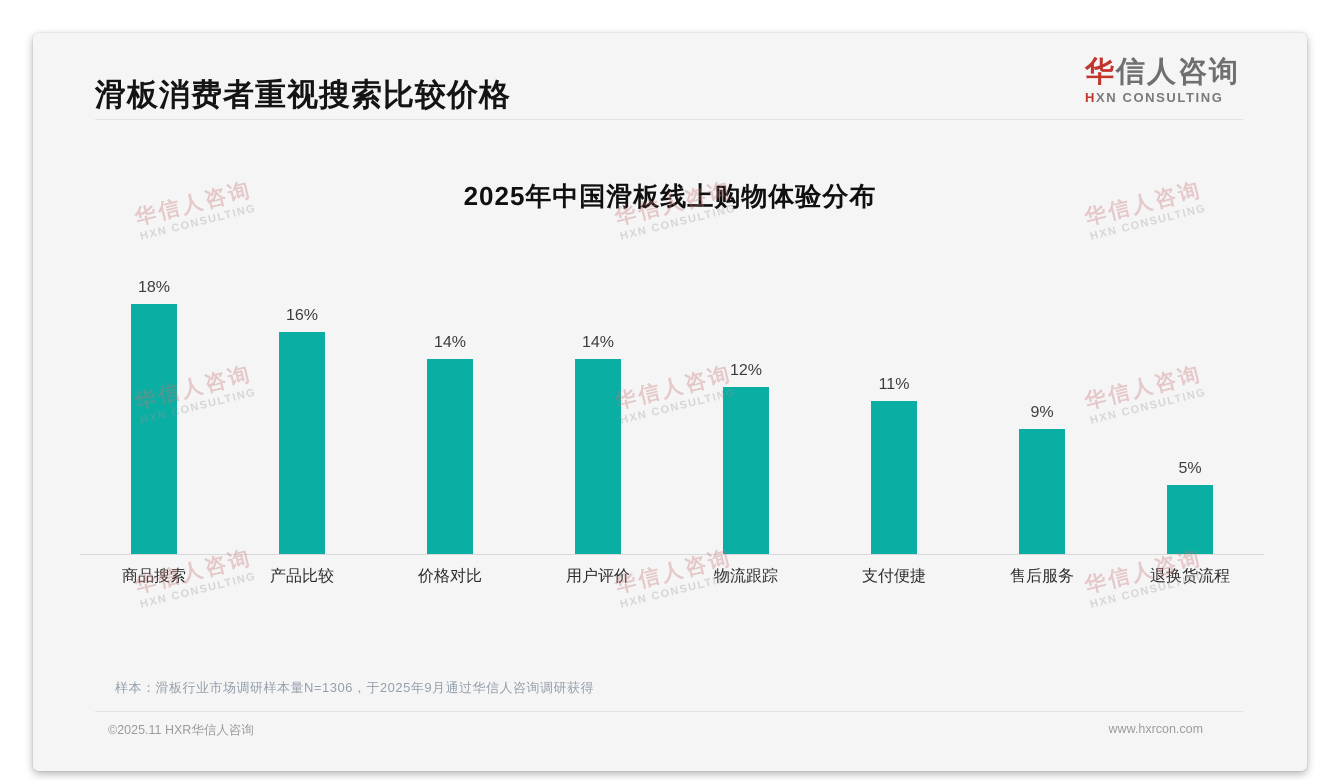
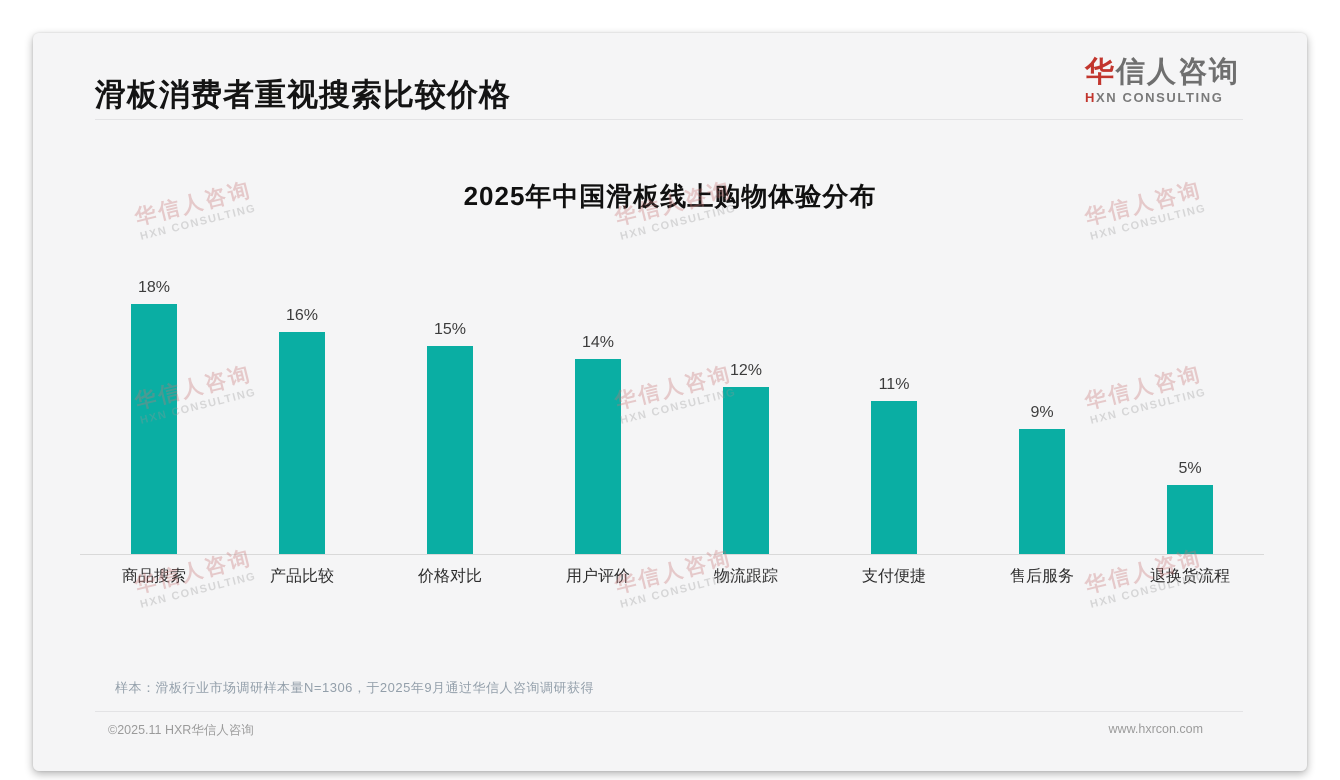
价格对比: 14% -> 15%
